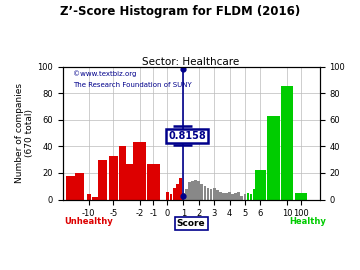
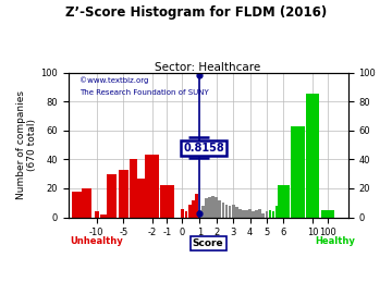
-1: 27 -> 22
